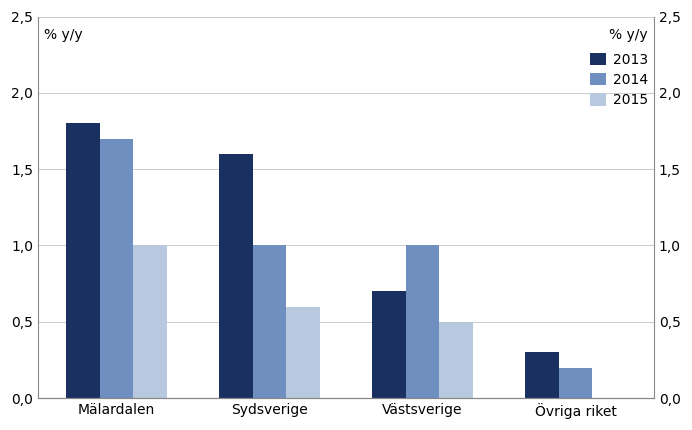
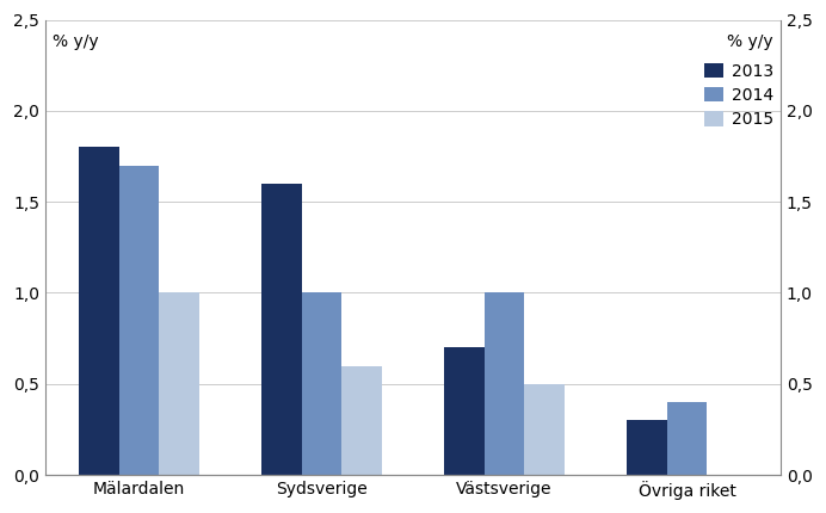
2014/Övriga riket: 0,2 -> 0,4
